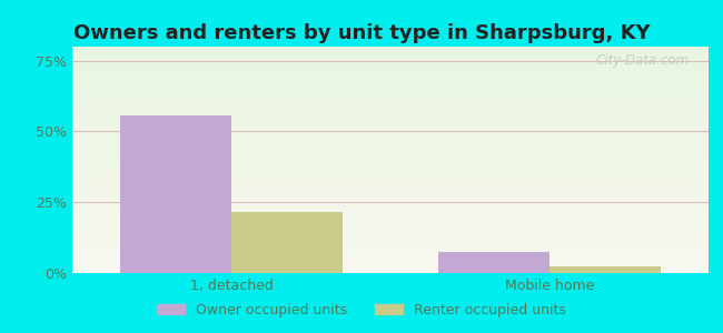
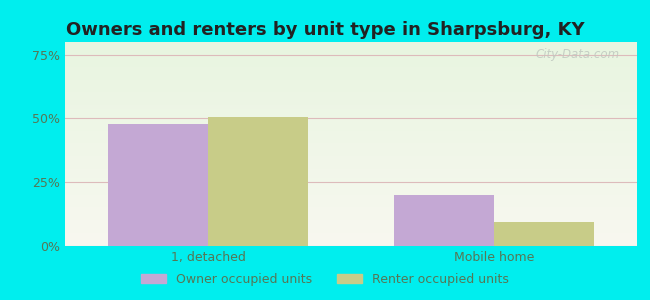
Owner occupied units/1, detached: 55.5% -> 48.0%
Renter occupied units/1, detached: 21.5% -> 50.5%
Owner occupied units/Mobile home: 7.5% -> 20.0%
Renter occupied units/Mobile home: 2.5% -> 9.5%
